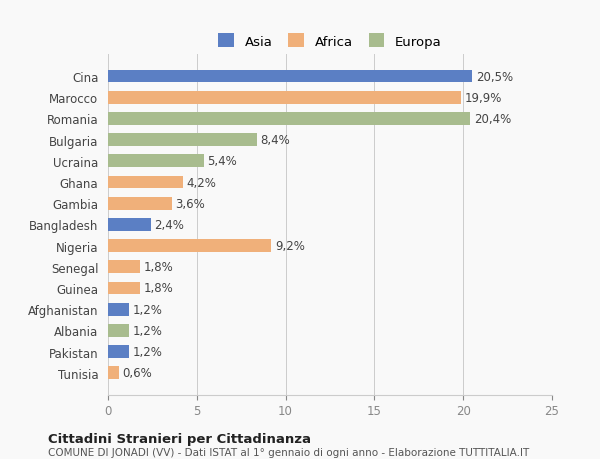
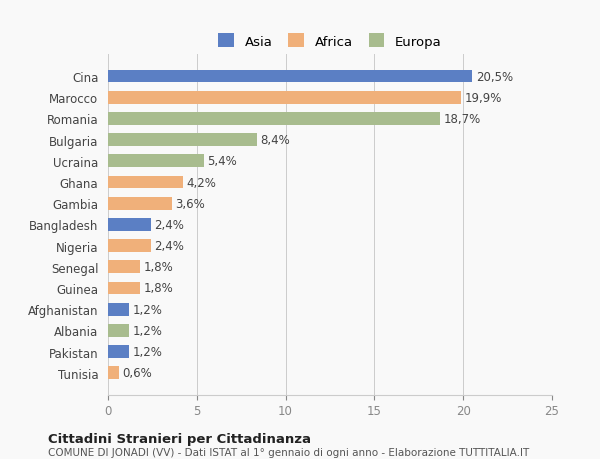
Romania: 20,4% -> 18,7%
Nigeria: 9,2% -> 2,4%
